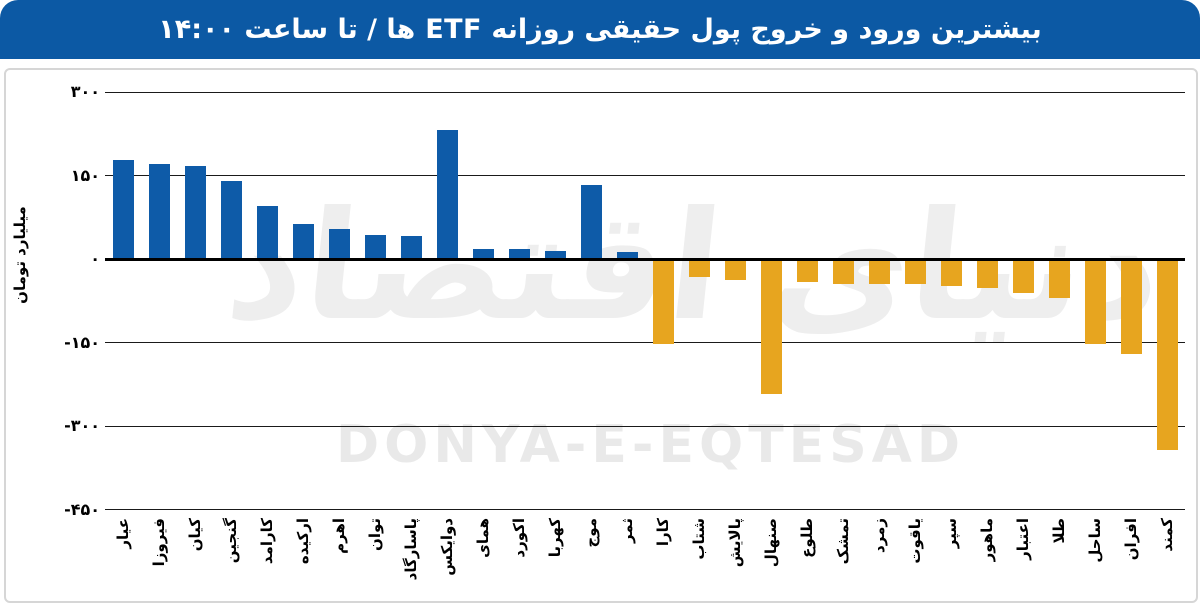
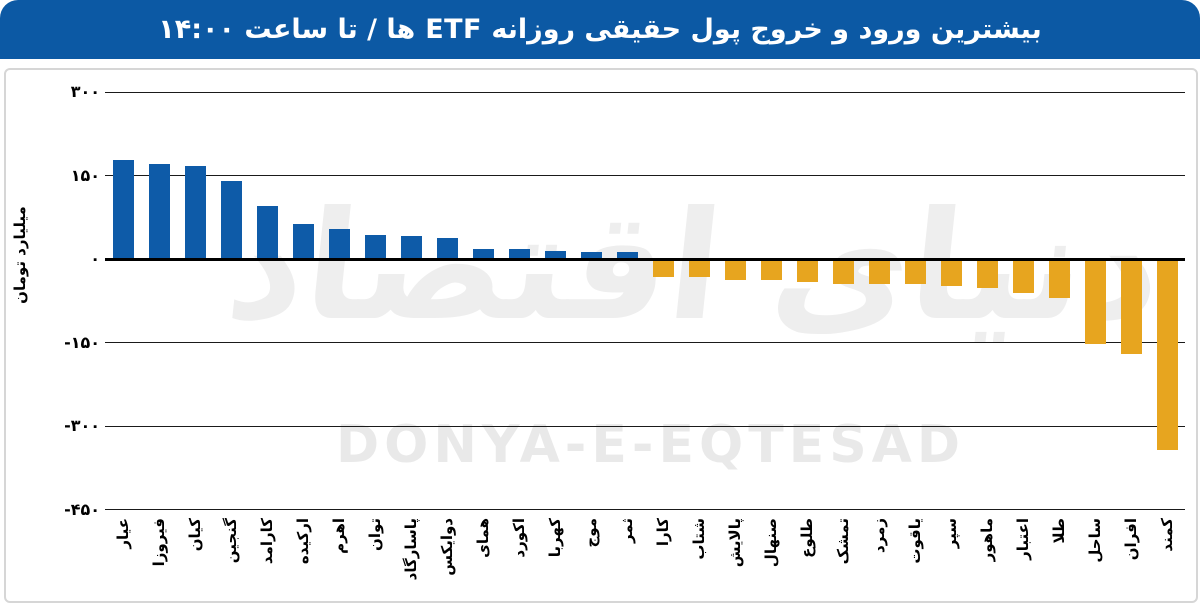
دوایکس: 230 -> 40
موج: 130 -> 10
کارا: -150 -> -30
صنهال: -240 -> -40
